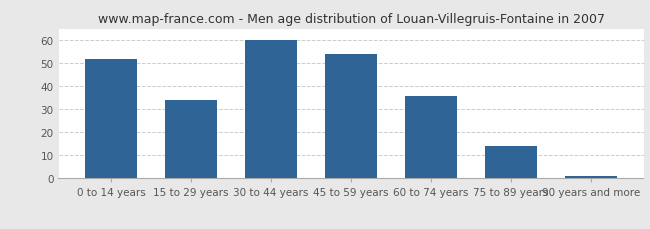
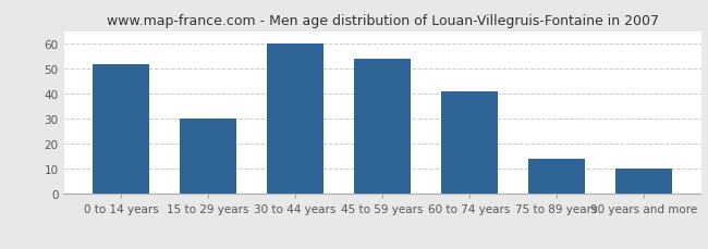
15 to 29 years: 34 -> 30
60 to 74 years: 36 -> 41
90 years and more: 1 -> 10
